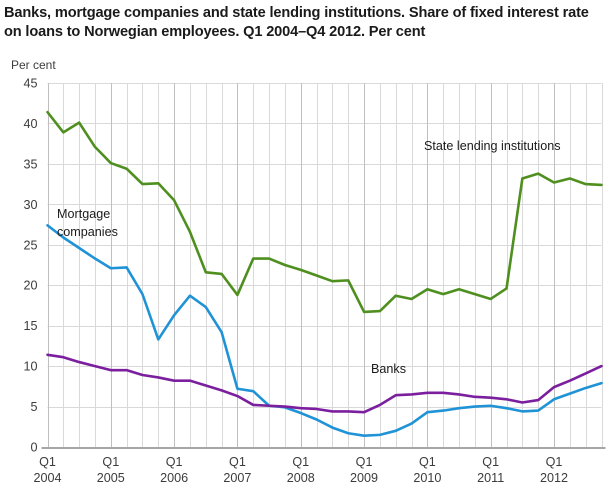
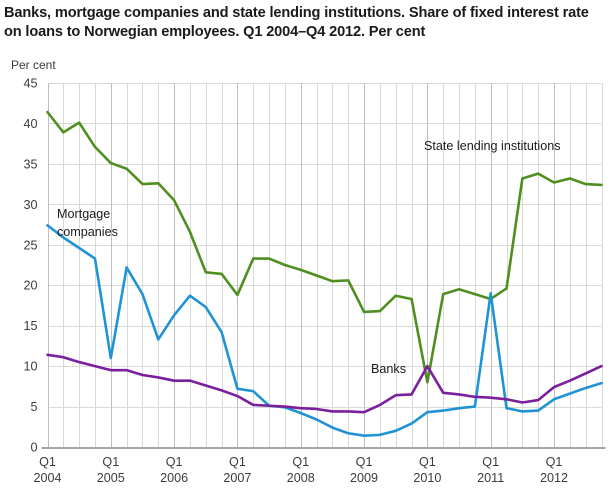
Mortgage companies/Q1 2005: 22 -> 11
State lending institutions/Q1 2010: 20 -> 8
Banks/Q1 2010: 7 -> 10
Mortgage companies/Q1 2011: 5 -> 19
